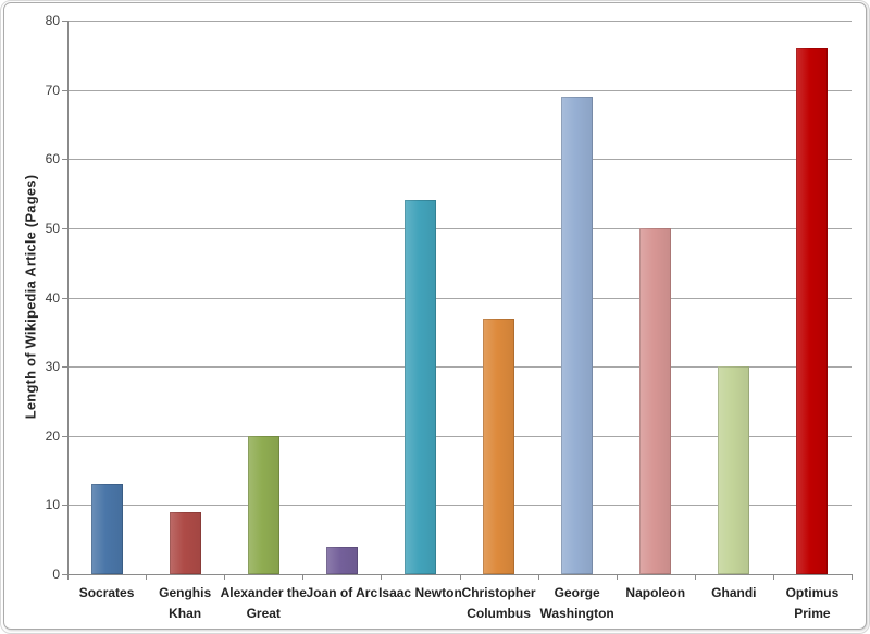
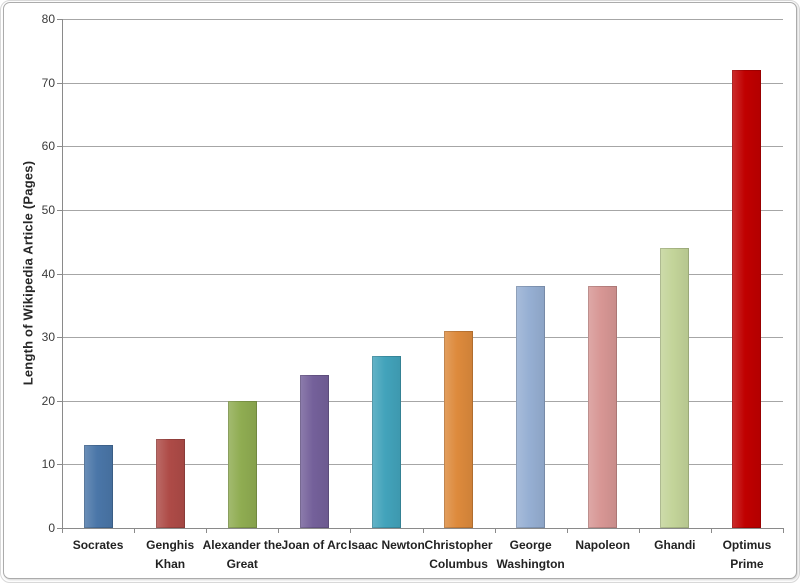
Genghis Khan: 9 -> 14
Joan of Arc: 4 -> 24
Isaac Newton: 54 -> 27
Christopher Columbus: 37 -> 31
George Washington: 69 -> 38
Napoleon: 50 -> 38
Ghandi: 30 -> 44
Optimus Prime: 76 -> 72
